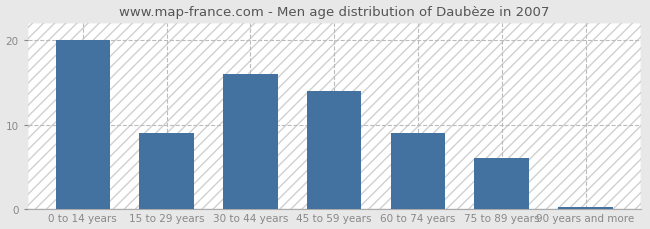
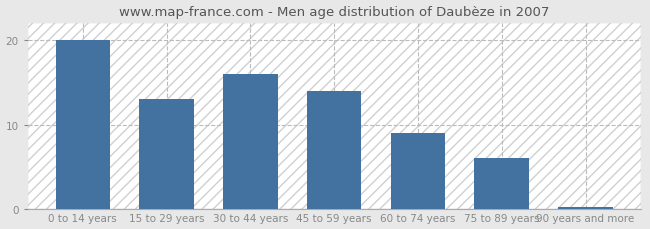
15 to 29 years: 9.0 -> 13.0
